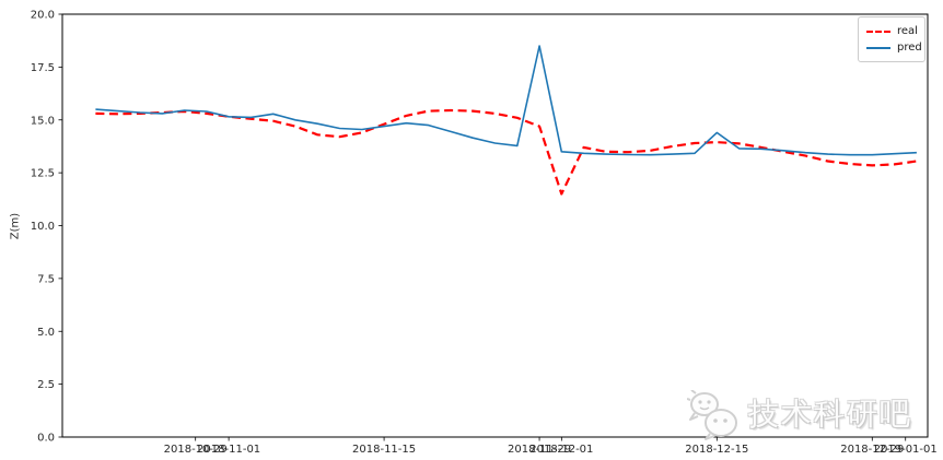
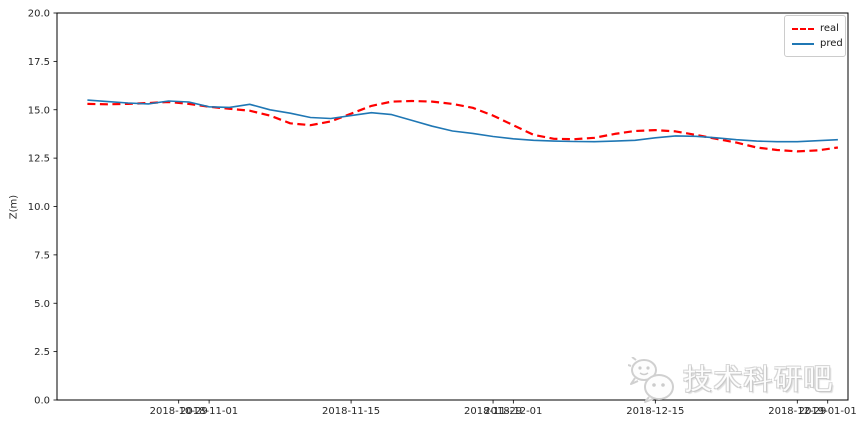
pred/2018-11-29: 18.5 -> 13.6
real/2018-12-01: 11.5 -> 14.2
pred/2018-12-15: 14.4 -> 13.6
